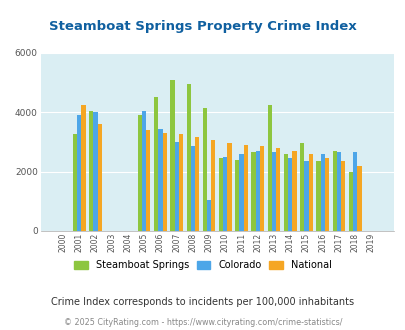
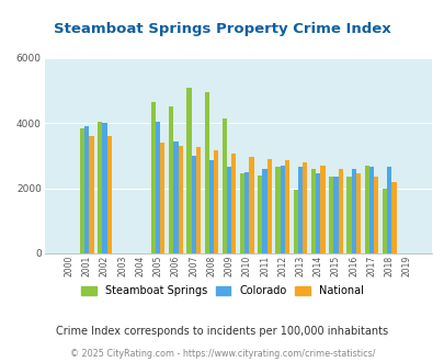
Steamboat Springs/2001: 3250 -> 3850
National/2001: 4250 -> 3600
Steamboat Springs/2005: 3900 -> 4650
Colorado/2009: 1050 -> 2650
Steamboat Springs/2013: 4250 -> 1950
Steamboat Springs/2015: 2950 -> 2350
